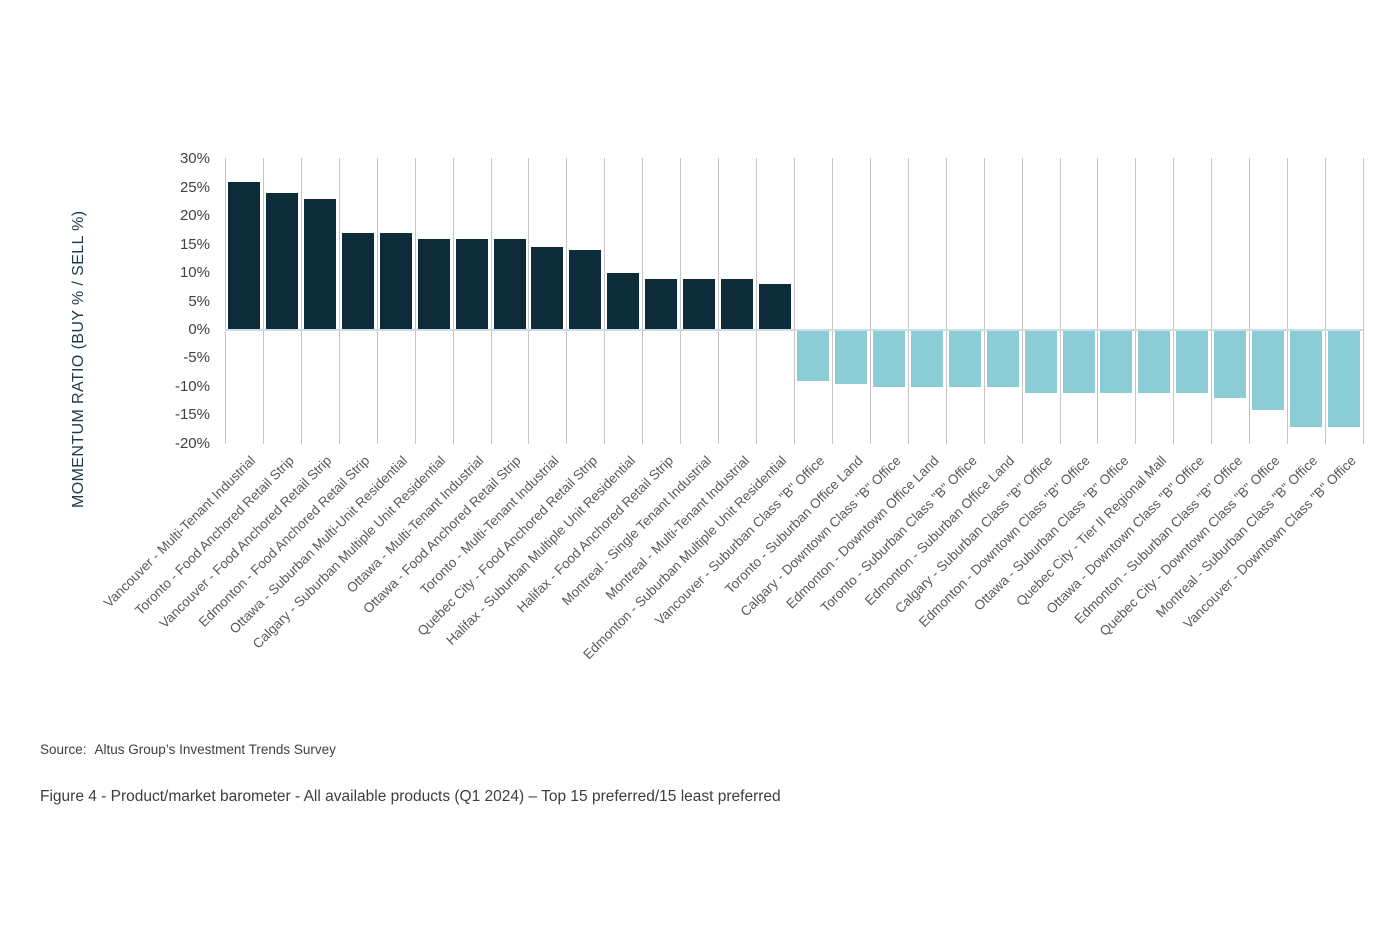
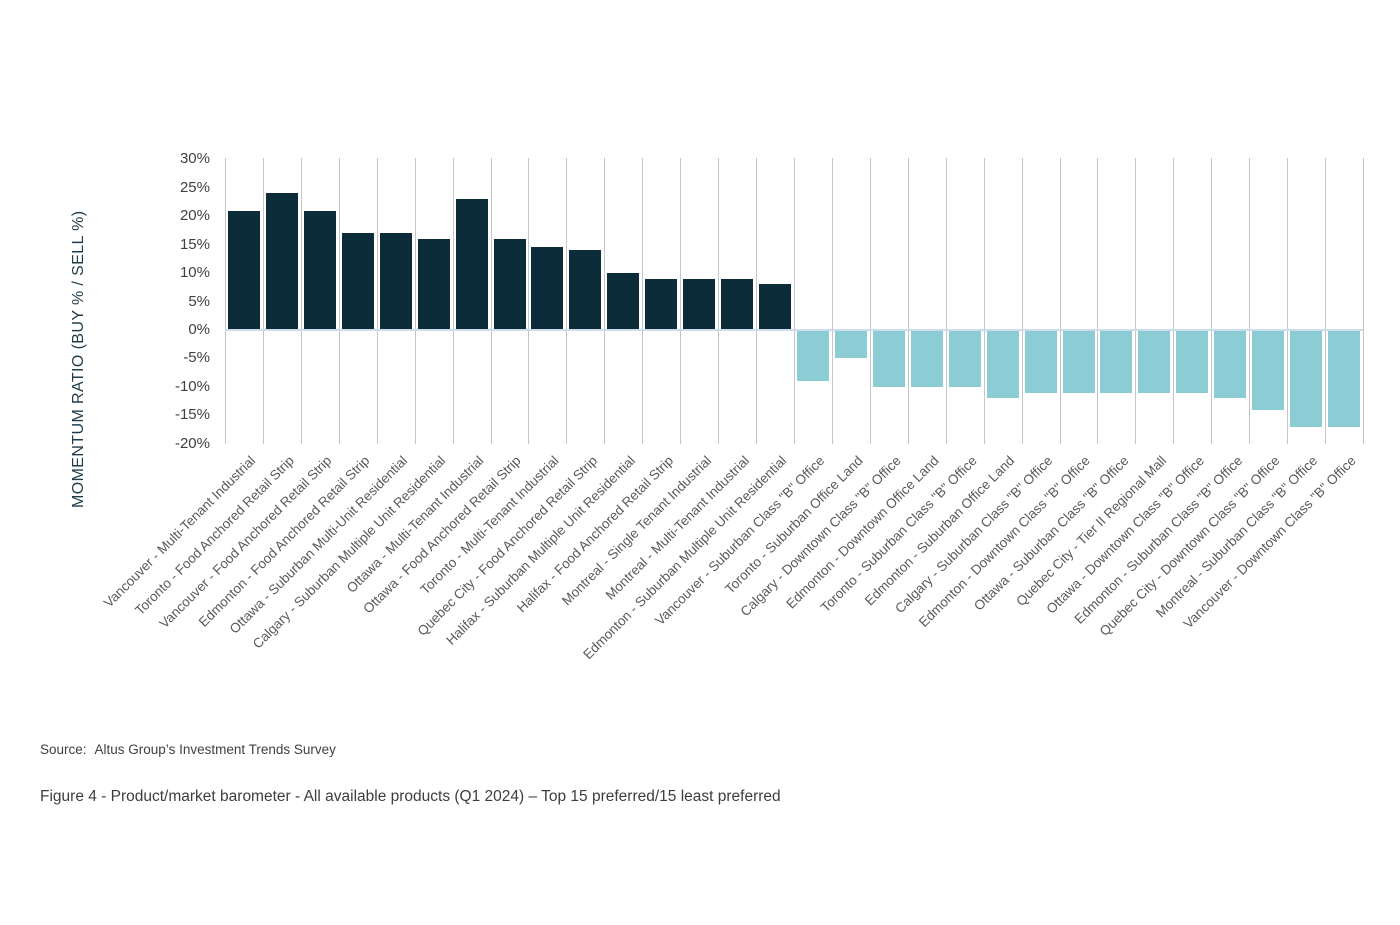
Vancouver - Multi-Tenant Industrial: 26% -> 21%
Vancouver - Food Anchored Retail Strip: 23% -> 21%
Ottawa - Multi-Tenant Industrial: 16% -> 23%
Toronto - Suburban Office Land: -10% -> -5%
Edmonton - Suburban Office Land: -10% -> -12%
